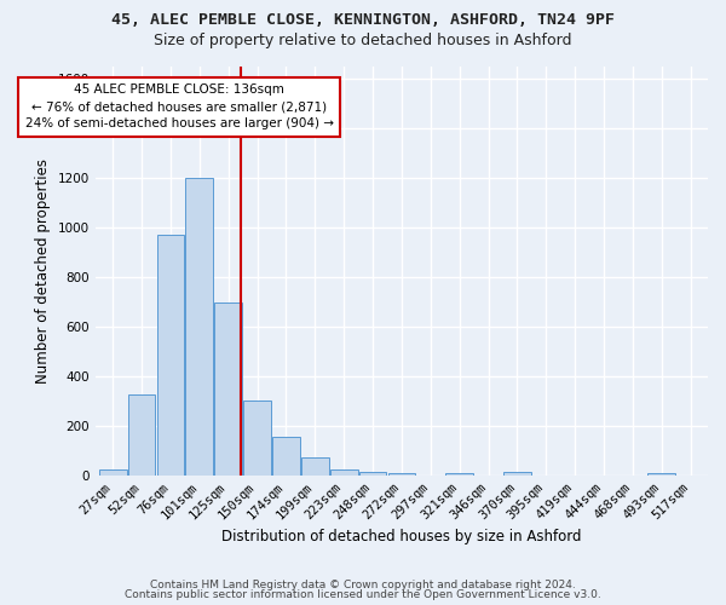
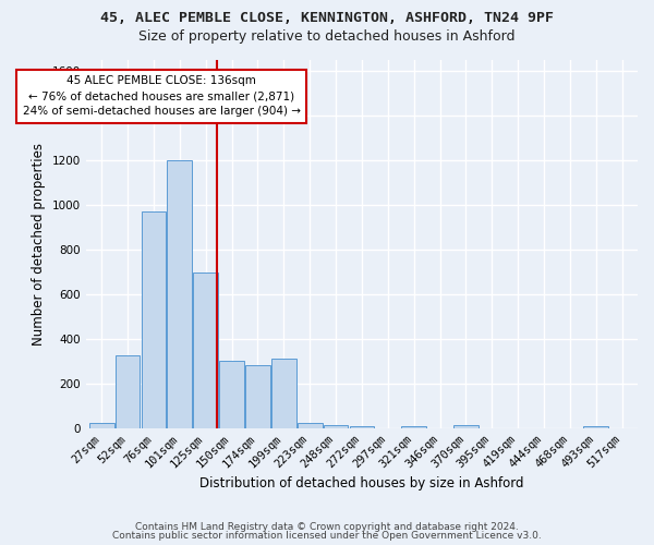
174sqm: 155 -> 285
199sqm: 75 -> 310
